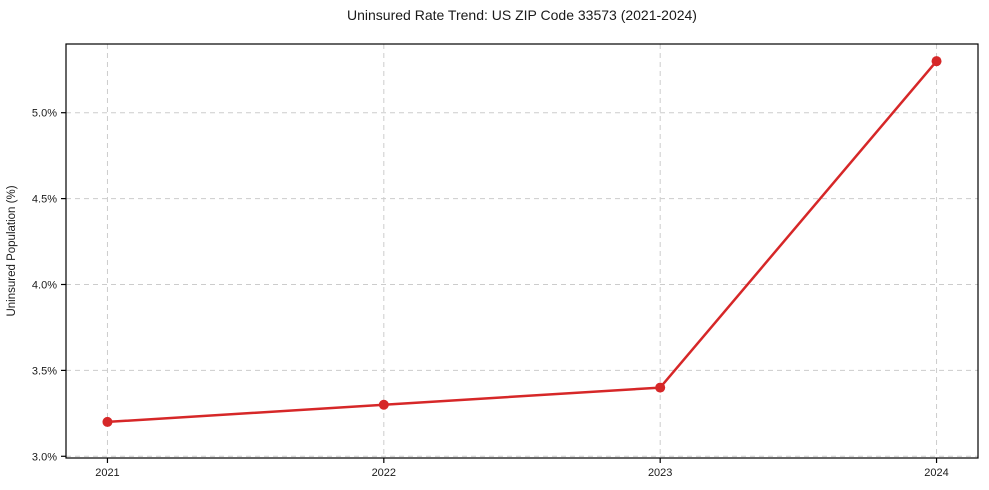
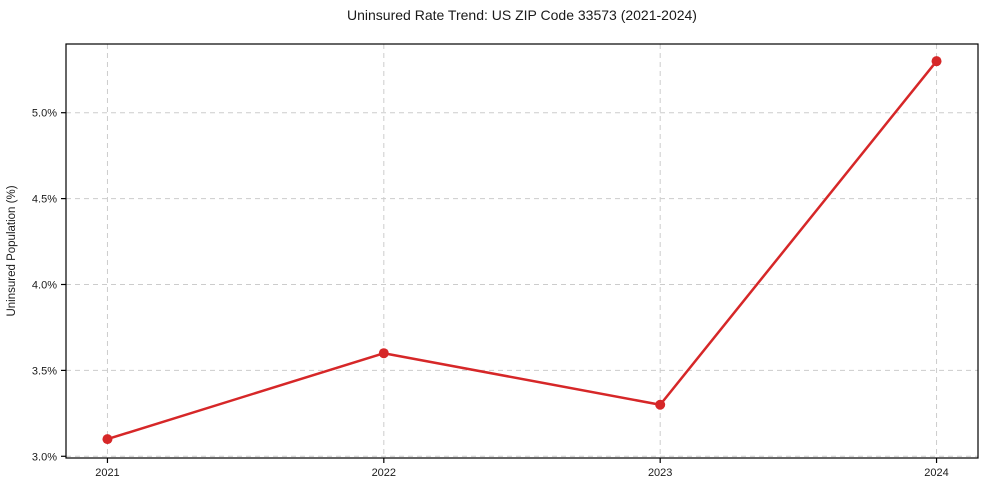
2021: 3.2% -> 3.1%
2022: 3.3% -> 3.6%
2023: 3.4% -> 3.3%
